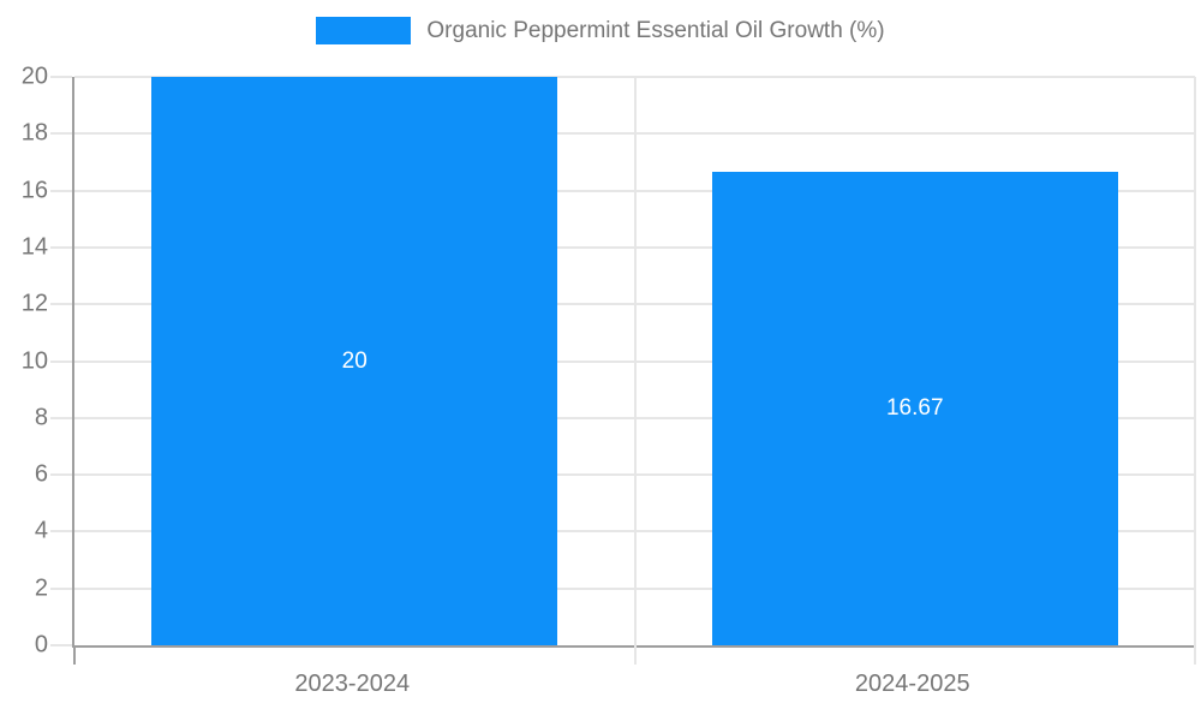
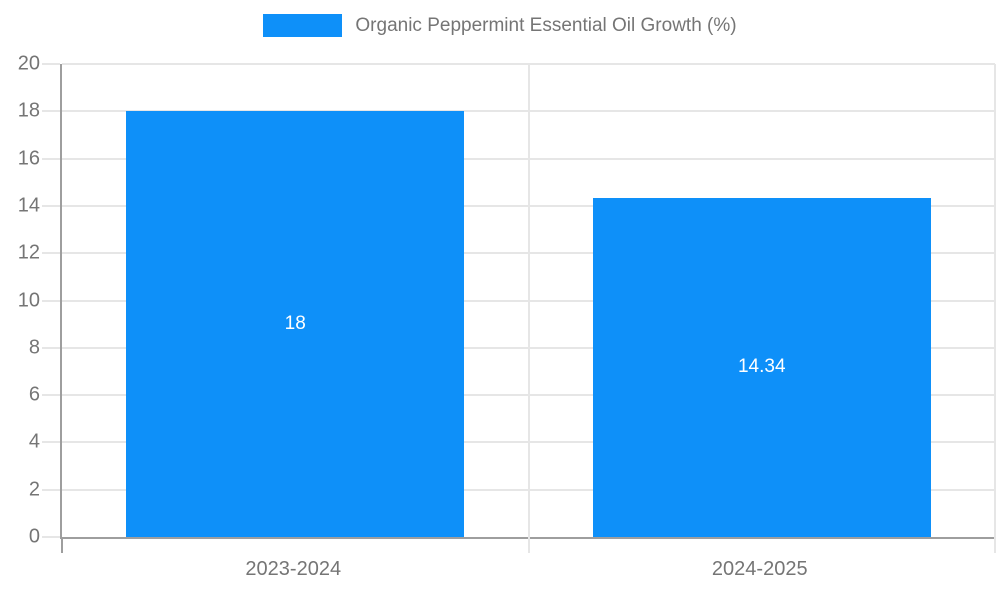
2023-2024: 20 -> 18
2024-2025: 16.67 -> 14.34
